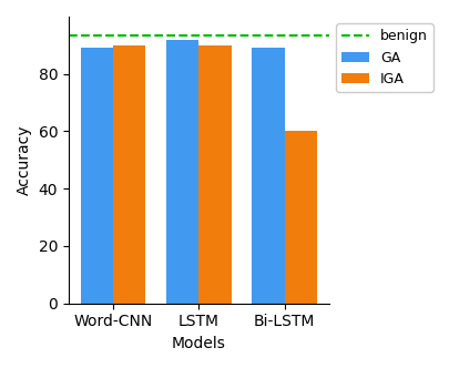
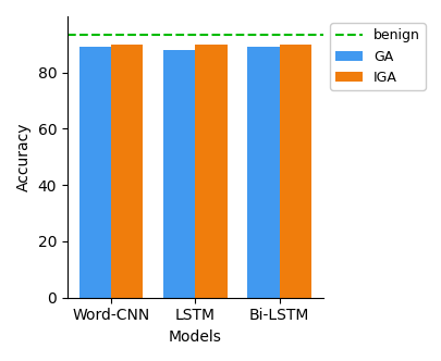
GA/LSTM: 92 -> 88
IGA/Bi-LSTM: 60 -> 90
